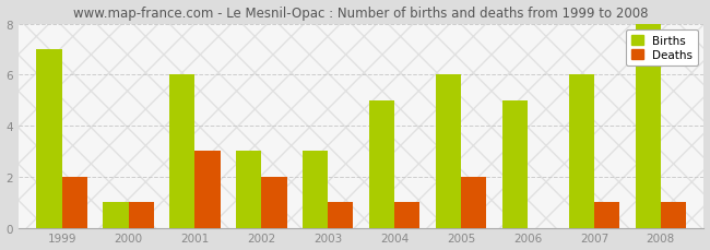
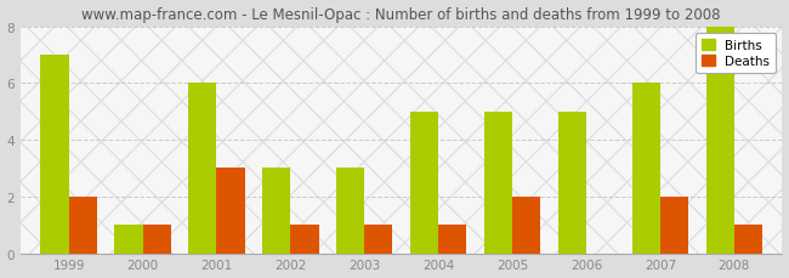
Deaths/2002: 2 -> 1
Births/2005: 6 -> 5
Deaths/2007: 1 -> 2
